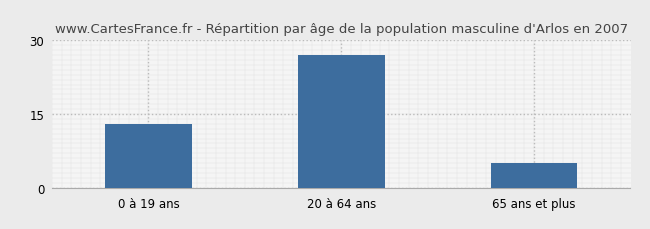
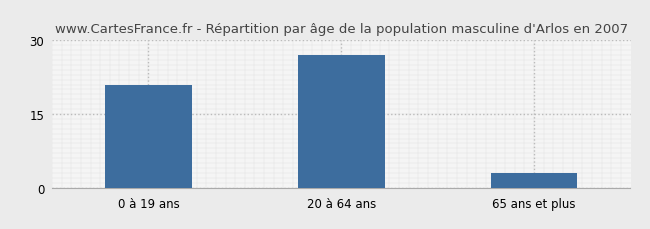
0 à 19 ans: 13 -> 21
65 ans et plus: 5 -> 3
